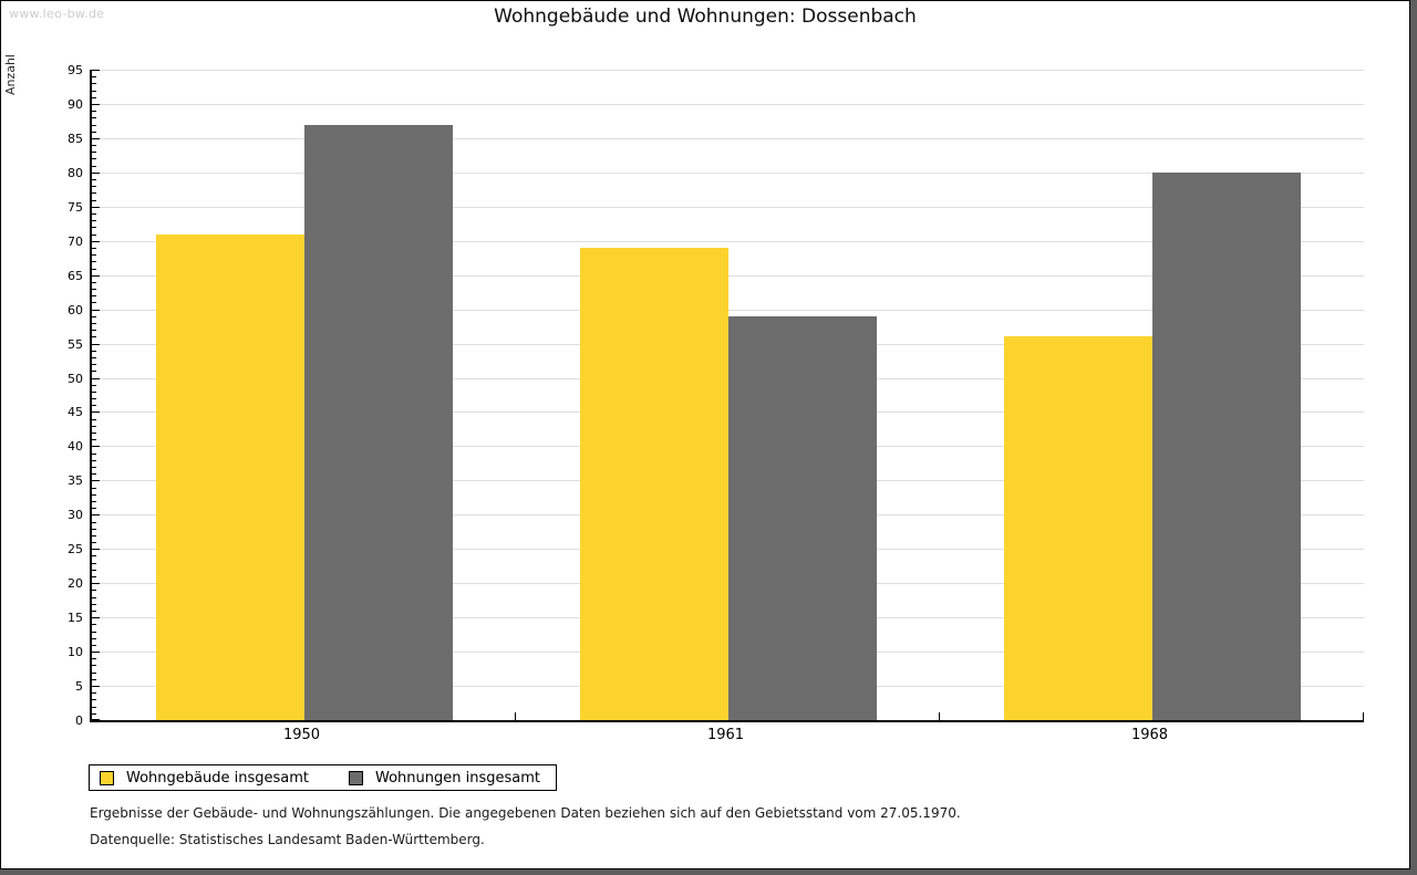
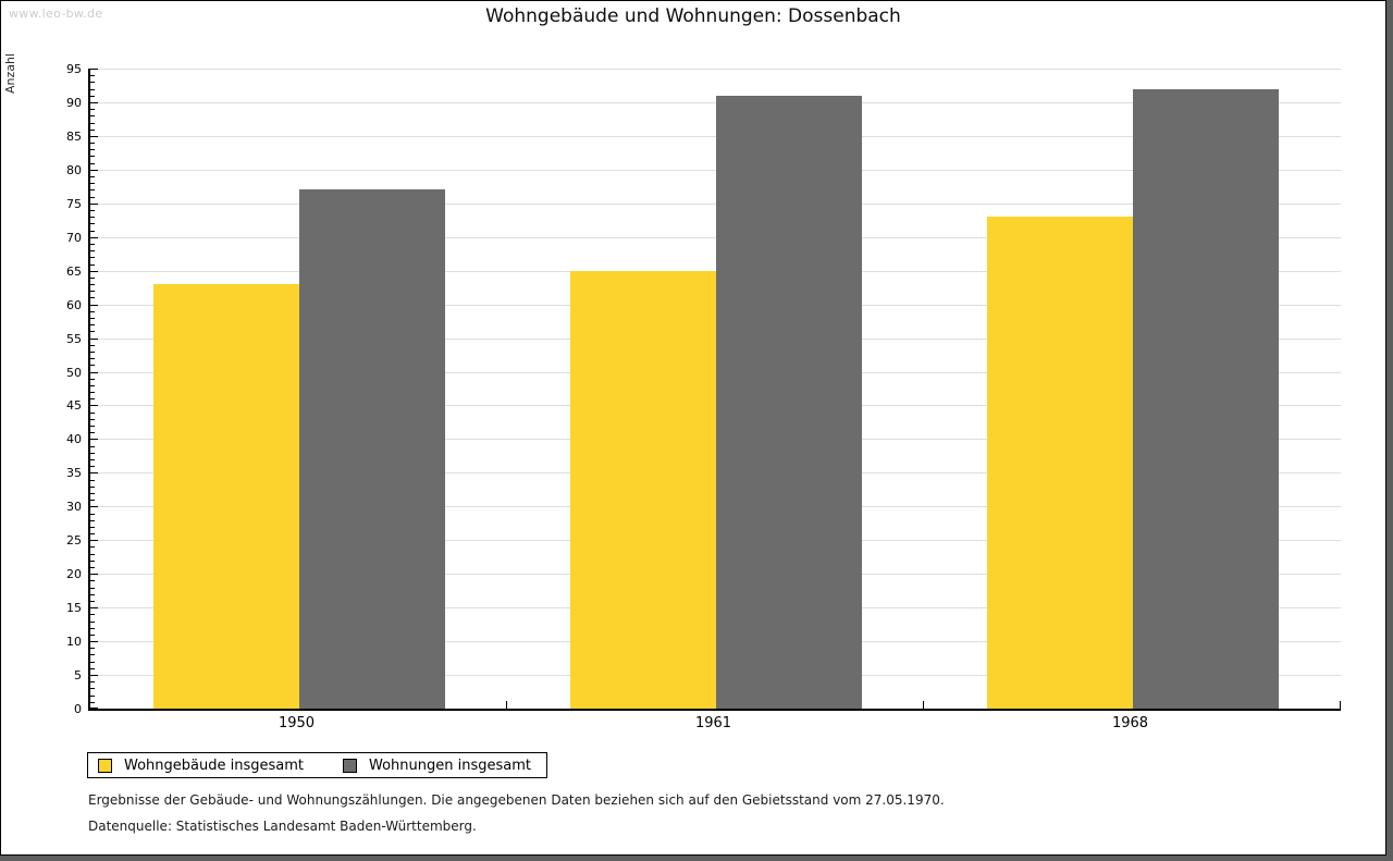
Wohngebäude insgesamt/1950: 71 -> 63
Wohnungen insgesamt/1950: 87 -> 77
Wohngebäude insgesamt/1961: 69 -> 65
Wohnungen insgesamt/1961: 59 -> 91
Wohngebäude insgesamt/1968: 56 -> 73
Wohnungen insgesamt/1968: 80 -> 92
